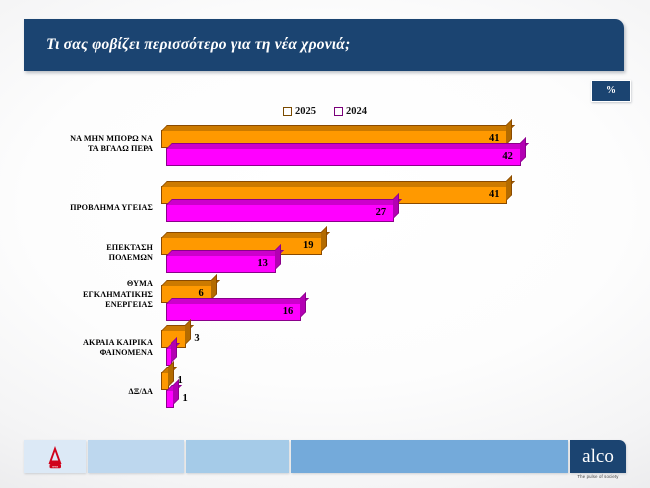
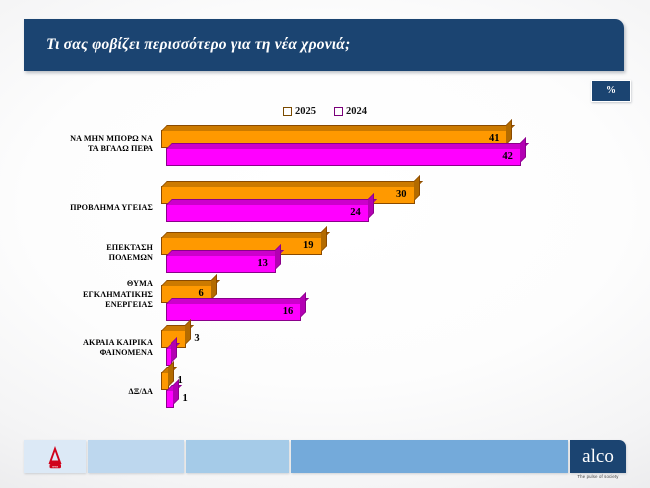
2025/ΠΡΟΒΛΗΜΑ ΥΓΕΙΑΣ: 41 -> 30
2024/ΠΡΟΒΛΗΜΑ ΥΓΕΙΑΣ: 27 -> 24
